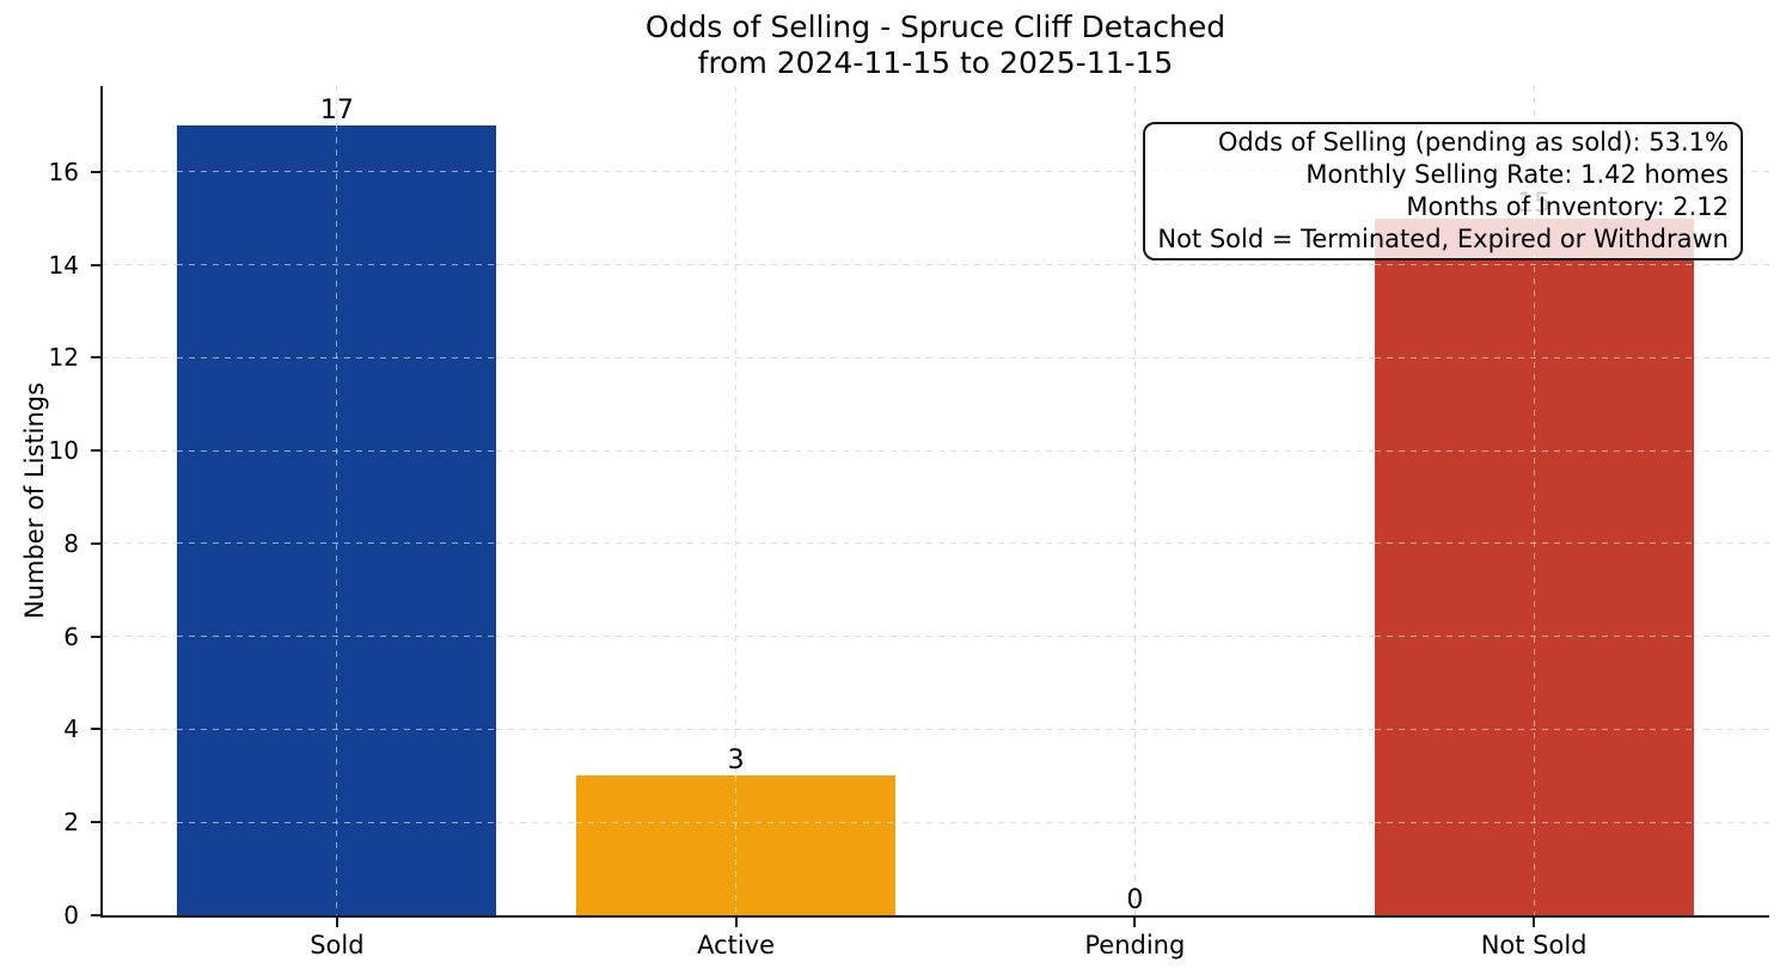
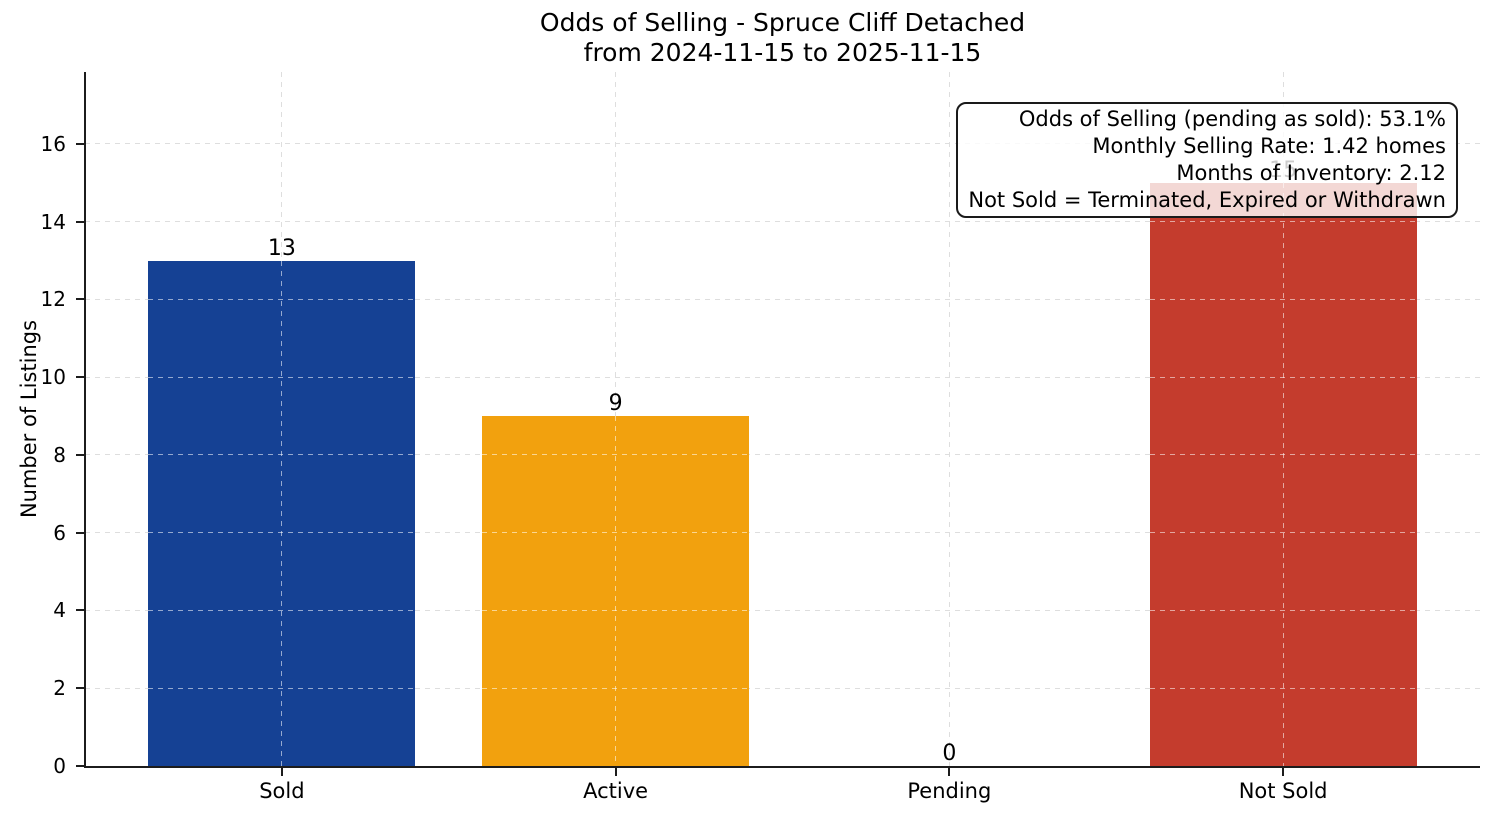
Sold: 17 -> 13
Active: 3 -> 9
